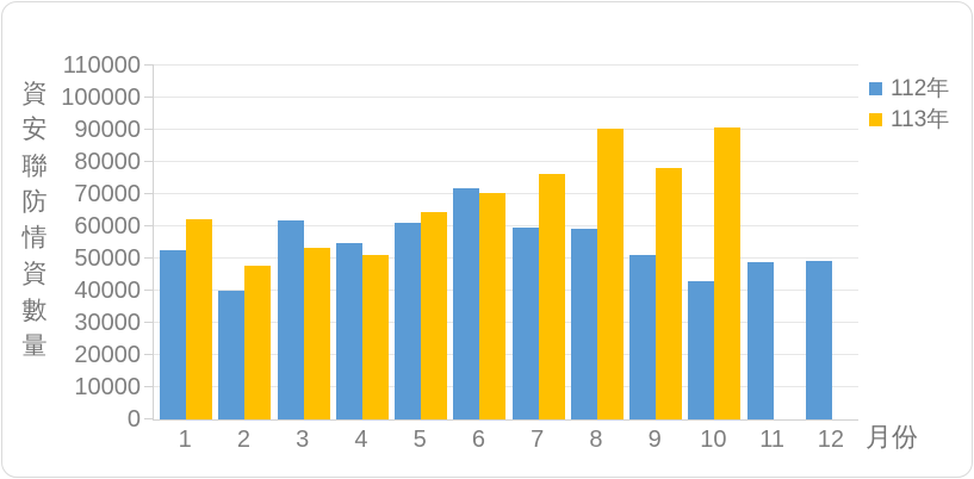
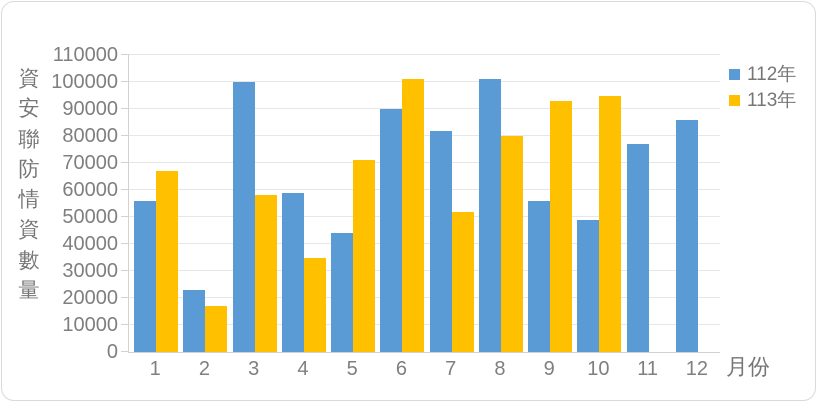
112年/1: 53000 -> 56000
113年/1: 62000 -> 67000
112年/2: 40000 -> 23000
113年/2: 48000 -> 17000
112年/3: 62000 -> 100000
113年/3: 53000 -> 58000
112年/4: 55000 -> 59000
113年/4: 51000 -> 35000
112年/5: 61000 -> 44000
113年/5: 64000 -> 71000
112年/6: 72000 -> 90000
113年/6: 70000 -> 101000
112年/7: 60000 -> 82000
113年/7: 76000 -> 52000
112年/8: 59000 -> 101000
113年/8: 90000 -> 80000
112年/9: 51000 -> 56000
113年/9: 78000 -> 93000
112年/10: 43000 -> 49000
113年/10: 91000 -> 95000
112年/11: 49000 -> 77000
112年/12: 49000 -> 86000
